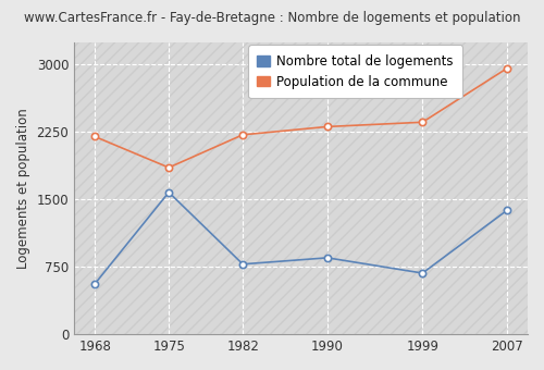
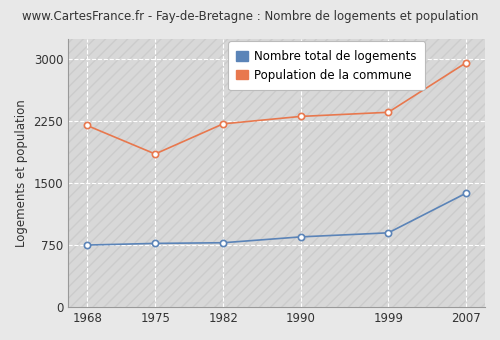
Nombre total de logements/1968: 560 -> 750
Nombre total de logements/1975: 1580 -> 770
Nombre total de logements/1999: 680 -> 900
